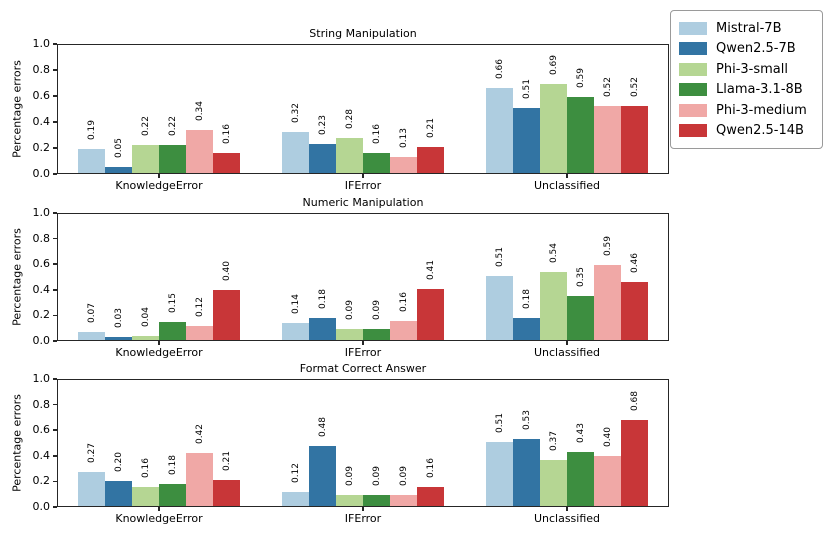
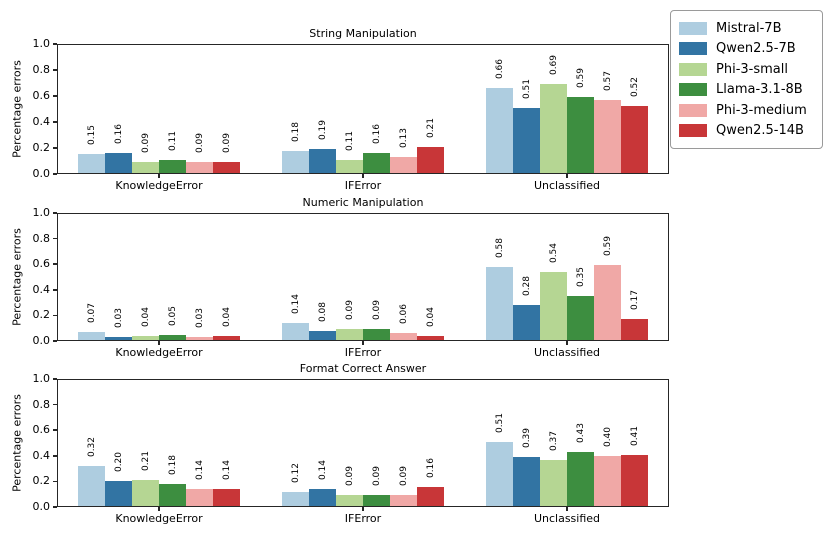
String Manipulation/Mistral-7B/KnowledgeError: 0.19 -> 0.15
String Manipulation/Qwen2.5-7B/KnowledgeError: 0.05 -> 0.16
String Manipulation/Phi-3-small/KnowledgeError: 0.22 -> 0.09
String Manipulation/Llama-3.1-8B/KnowledgeError: 0.22 -> 0.11
String Manipulation/Phi-3-medium/KnowledgeError: 0.34 -> 0.09
String Manipulation/Qwen2.5-14B/KnowledgeError: 0.16 -> 0.09
String Manipulation/Mistral-7B/IFError: 0.32 -> 0.18
String Manipulation/Qwen2.5-7B/IFError: 0.23 -> 0.19
String Manipulation/Phi-3-small/IFError: 0.28 -> 0.11
String Manipulation/Phi-3-medium/Unclassified: 0.52 -> 0.57
Numeric Manipulation/Llama-3.1-8B/KnowledgeError: 0.15 -> 0.05
Numeric Manipulation/Phi-3-medium/KnowledgeError: 0.12 -> 0.03
Numeric Manipulation/Qwen2.5-14B/KnowledgeError: 0.40 -> 0.04
Numeric Manipulation/Qwen2.5-7B/IFError: 0.18 -> 0.08
Numeric Manipulation/Phi-3-medium/IFError: 0.16 -> 0.06
Numeric Manipulation/Qwen2.5-14B/IFError: 0.41 -> 0.04
Numeric Manipulation/Mistral-7B/Unclassified: 0.51 -> 0.58
Numeric Manipulation/Qwen2.5-7B/Unclassified: 0.18 -> 0.28
Numeric Manipulation/Qwen2.5-14B/Unclassified: 0.46 -> 0.17
Format Correct Answer/Mistral-7B/KnowledgeError: 0.27 -> 0.32
Format Correct Answer/Phi-3-small/KnowledgeError: 0.16 -> 0.21
Format Correct Answer/Phi-3-medium/KnowledgeError: 0.42 -> 0.14
Format Correct Answer/Qwen2.5-14B/KnowledgeError: 0.21 -> 0.14
Format Correct Answer/Qwen2.5-7B/IFError: 0.48 -> 0.14
Format Correct Answer/Qwen2.5-7B/Unclassified: 0.53 -> 0.39
Format Correct Answer/Qwen2.5-14B/Unclassified: 0.68 -> 0.41
